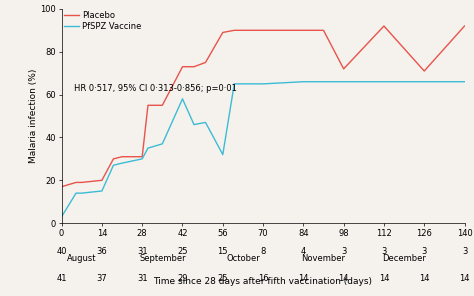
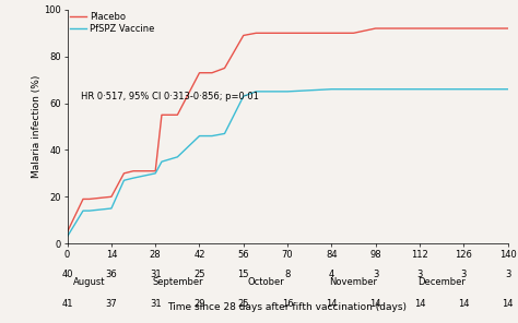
Placebo/0: 17 -> 5
PfSPZ Vaccine/42: 58 -> 46
PfSPZ Vaccine/56: 32 -> 63
Placebo/98: 72 -> 92
Placebo/126: 71 -> 92
